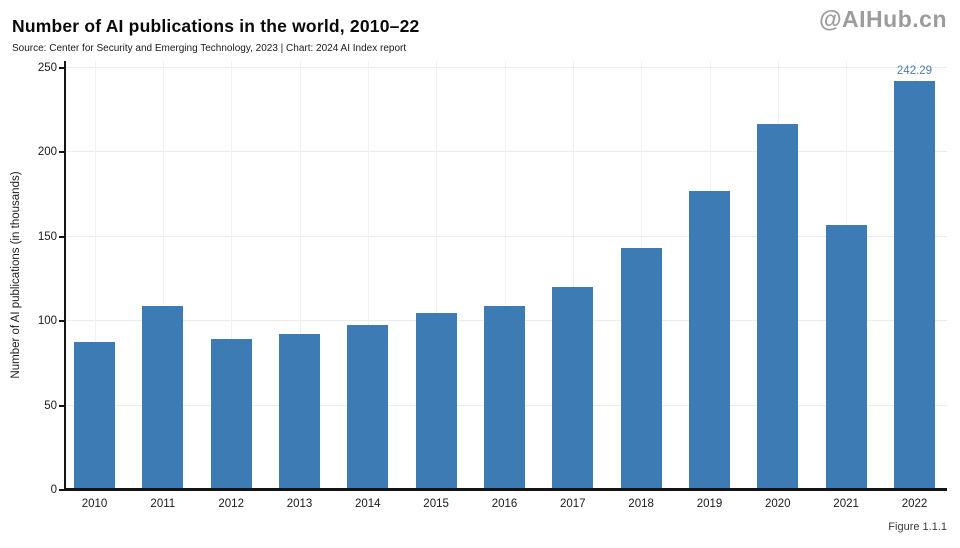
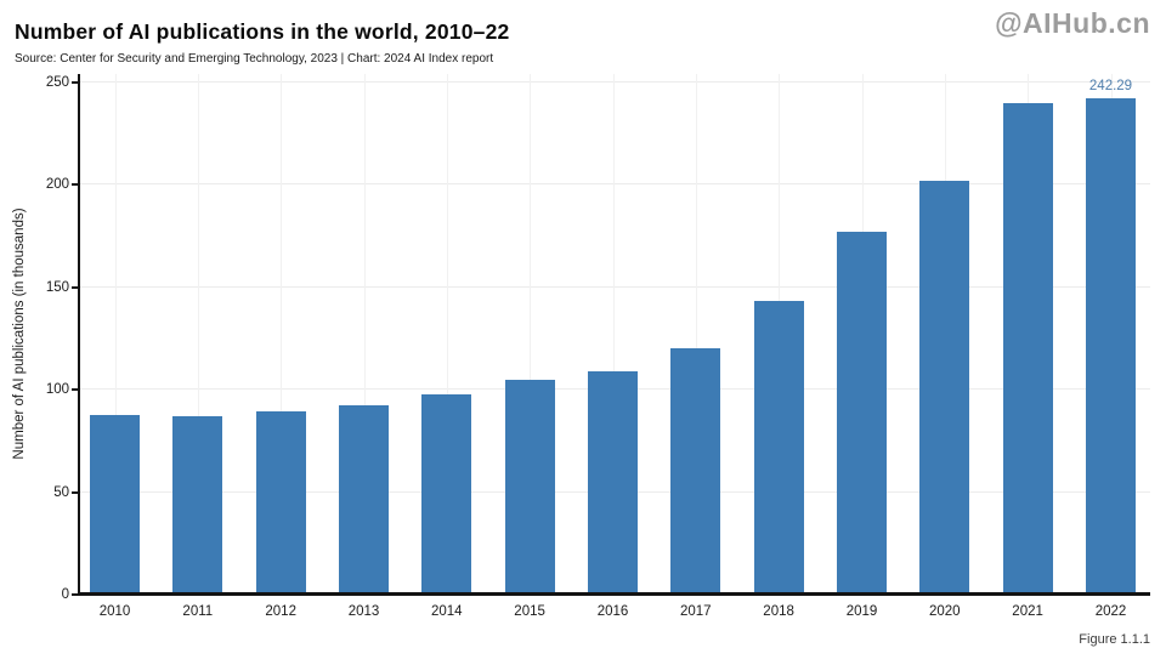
2011: 109 -> 87
2020: 217 -> 202
2021: 157 -> 240
